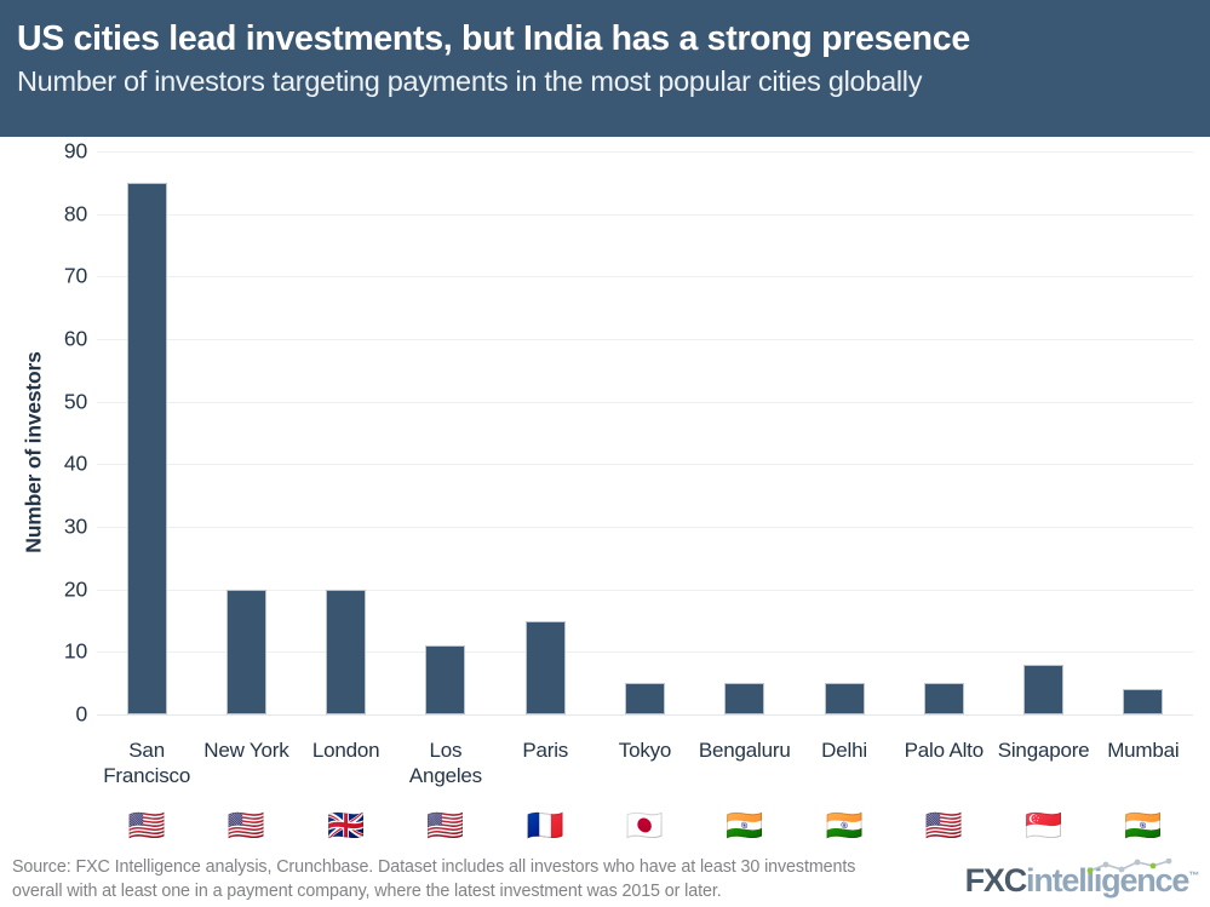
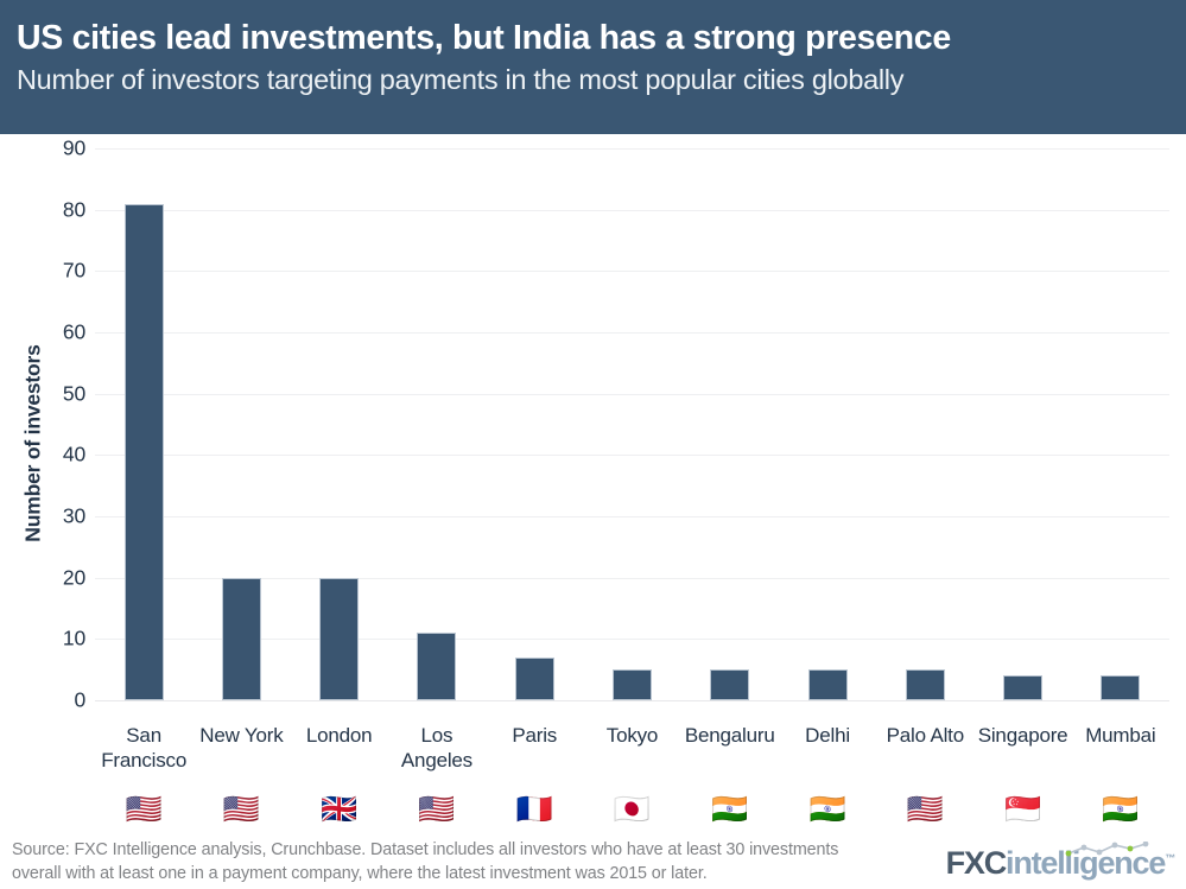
San Francisco: 85 -> 81
Paris: 15 -> 7
Singapore: 8 -> 4
